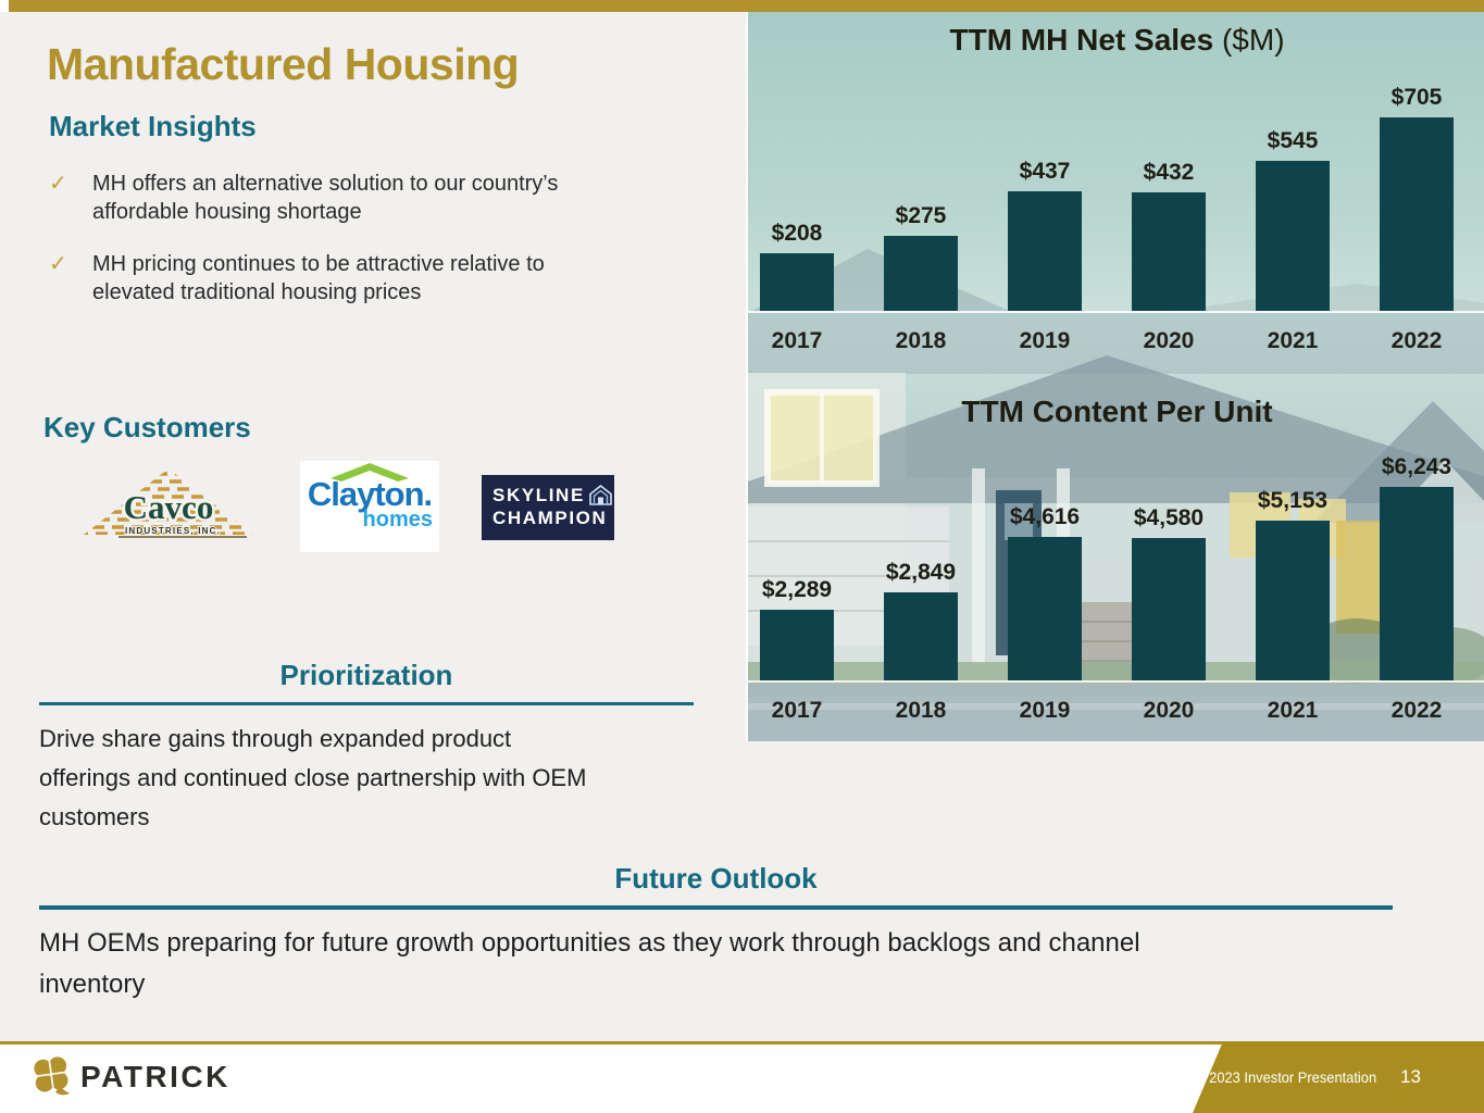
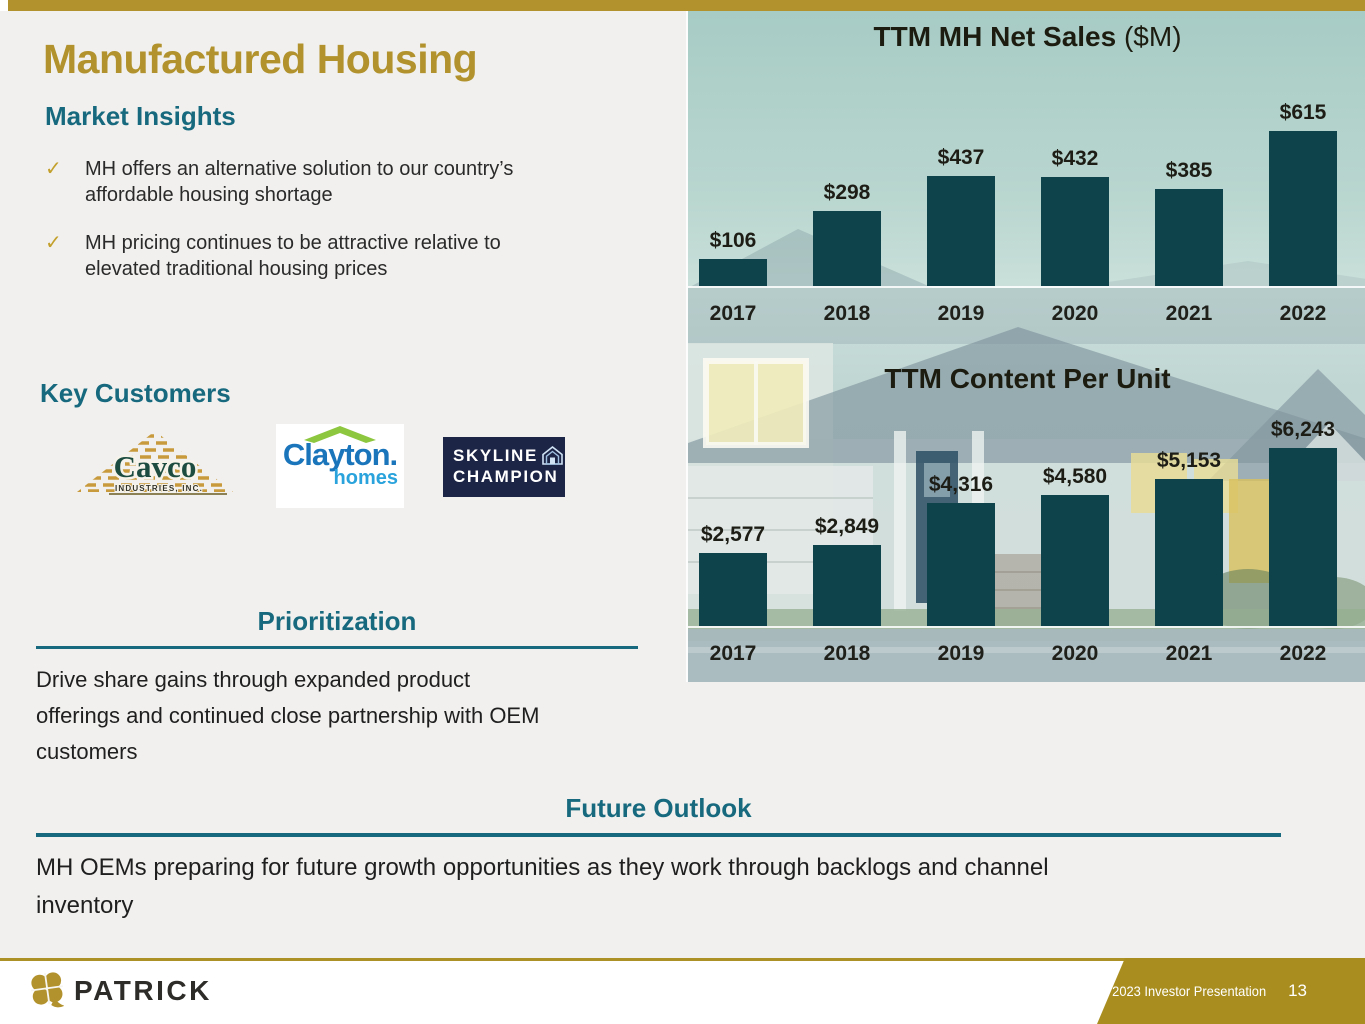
TTM MH Net Sales/2017: $208 -> $106
TTM MH Net Sales/2018: $275 -> $298
TTM MH Net Sales/2021: $545 -> $385
TTM MH Net Sales/2022: $705 -> $615
TTM Content Per Unit/2017: $2,289 -> $2,577
TTM Content Per Unit/2019: $4,616 -> $4,316
